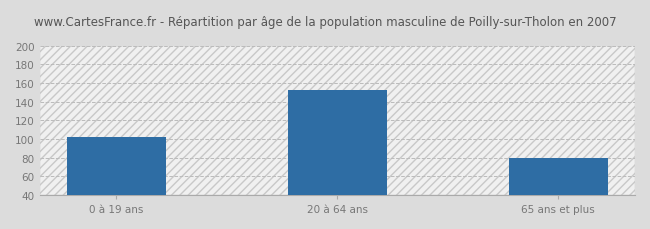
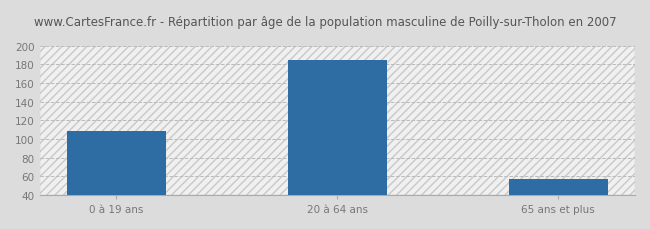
0 à 19 ans: 102 -> 108
20 à 64 ans: 152 -> 185
65 ans et plus: 80 -> 57
